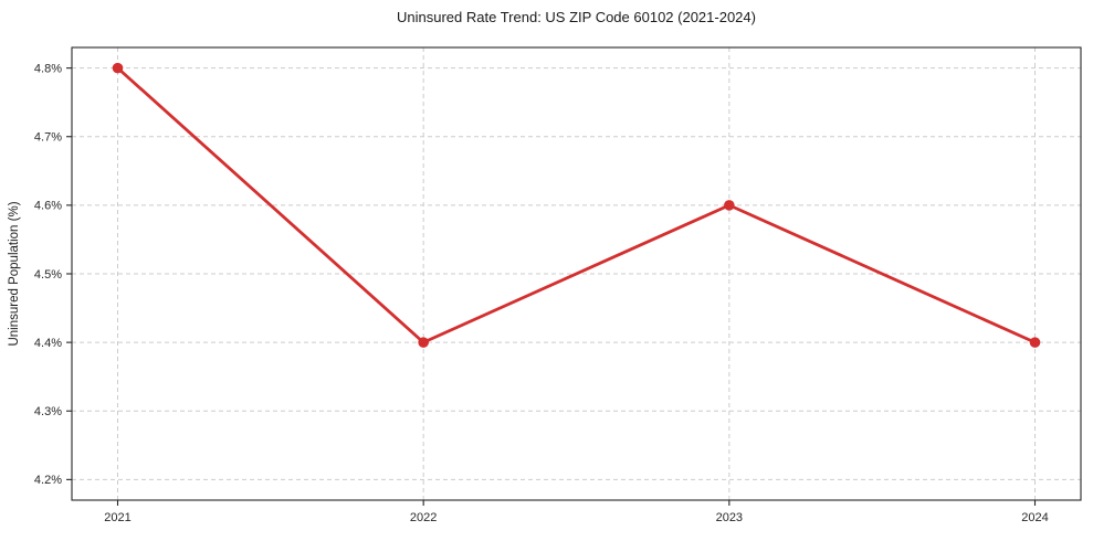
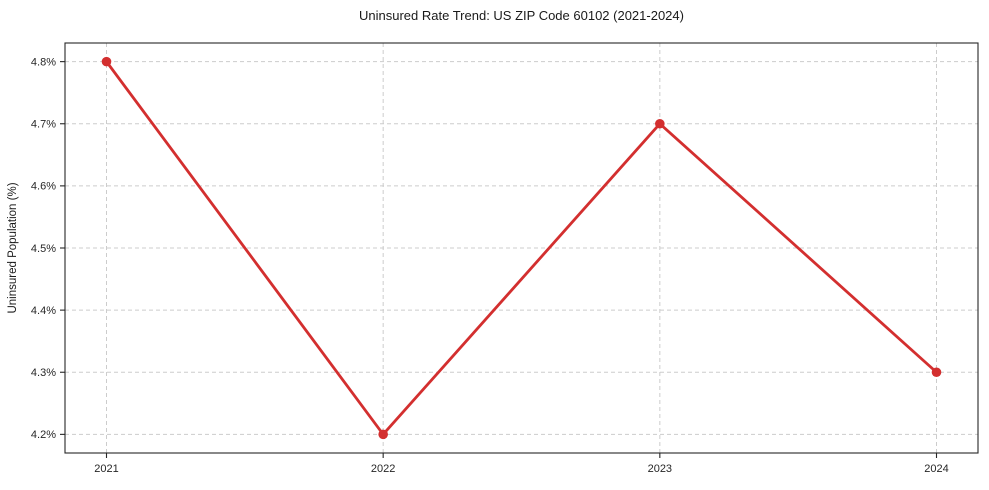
2022: 4.4% -> 4.2%
2023: 4.6% -> 4.7%
2024: 4.4% -> 4.3%
